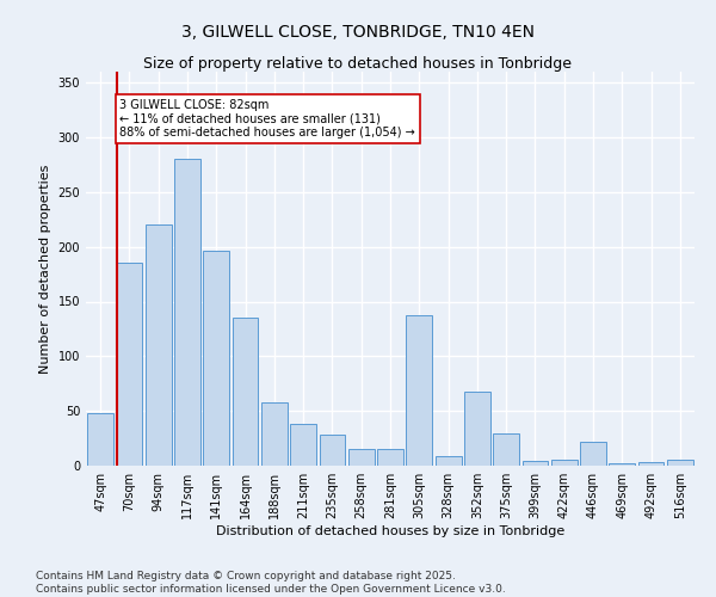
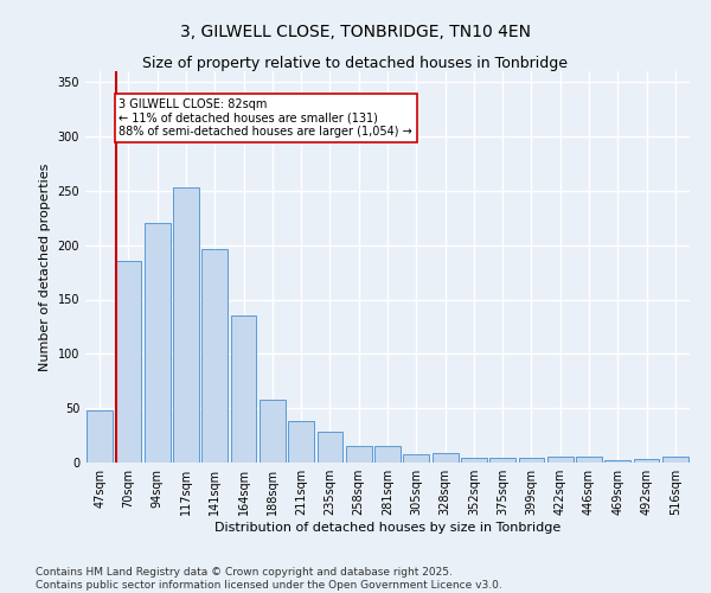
117sqm: 280 -> 253
305sqm: 138 -> 8
352sqm: 68 -> 4
375sqm: 30 -> 4
446sqm: 22 -> 5
